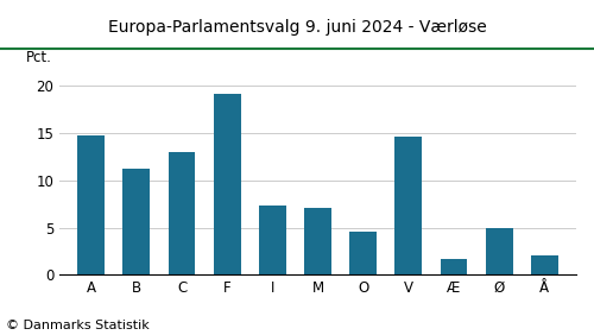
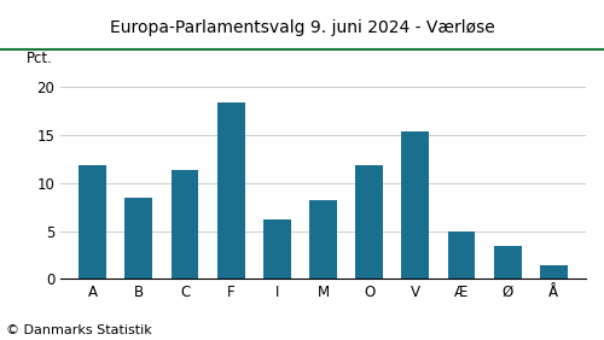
A: 14.7 -> 11.8
B: 11.2 -> 8.4
C: 13.0 -> 11.4
F: 19.2 -> 18.4
I: 7.3 -> 6.2
M: 7.1 -> 8.2
O: 4.6 -> 11.8
V: 14.6 -> 15.4
Æ: 1.7 -> 5.0
Ø: 5.0 -> 3.4
Å: 2.1 -> 1.4
